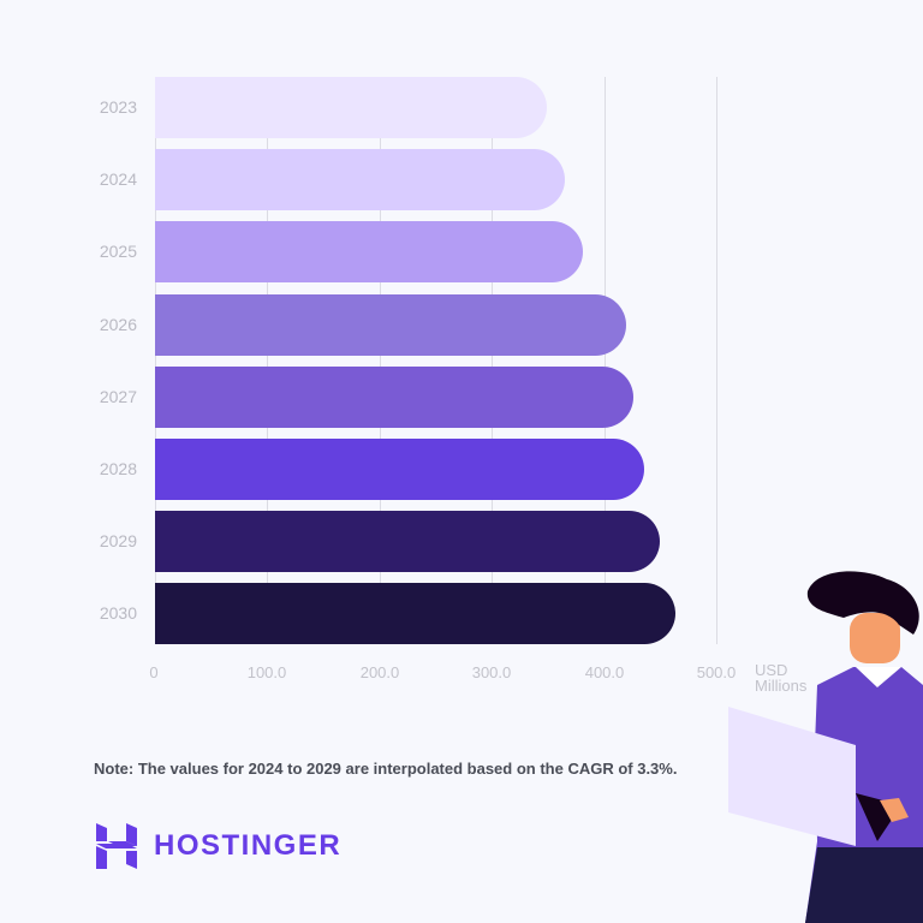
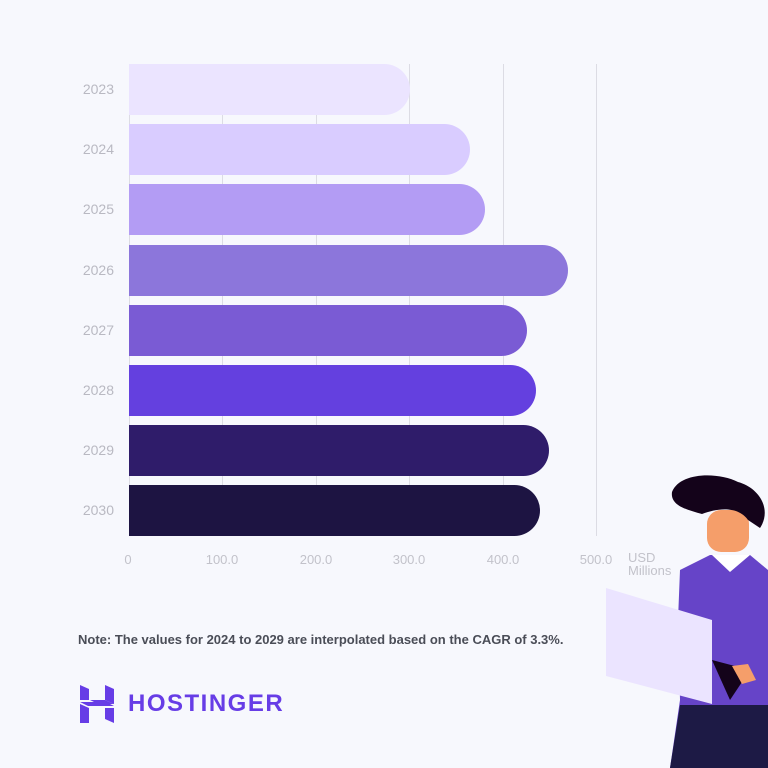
2023: 350 -> 300
2026: 420 -> 470
2030: 460 -> 440
